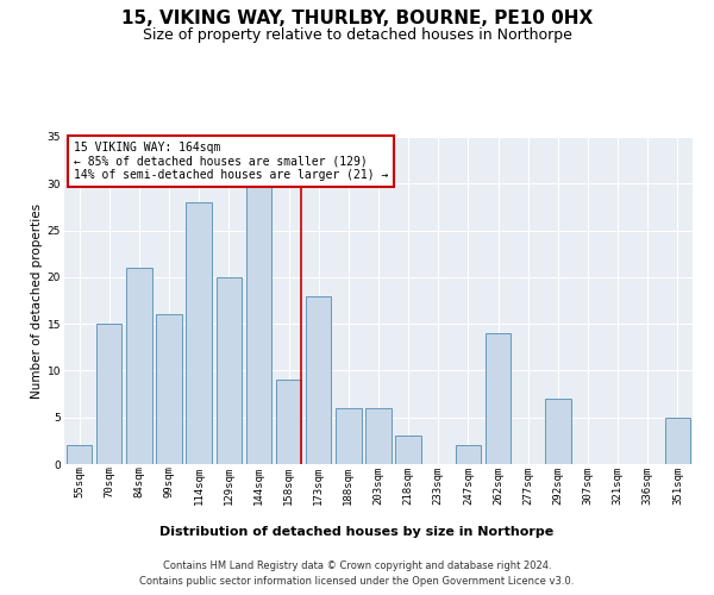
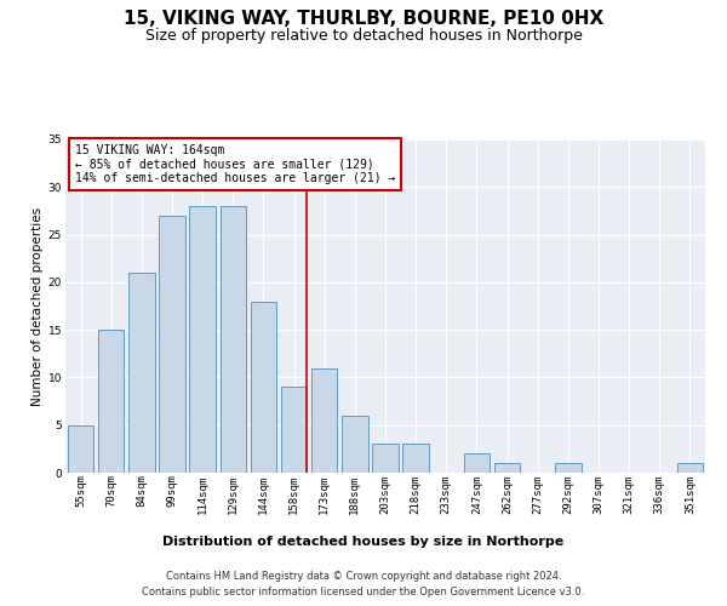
55sqm: 2 -> 5
99sqm: 16 -> 27
129sqm: 20 -> 28
144sqm: 30 -> 18
173sqm: 18 -> 11
203sqm: 6 -> 3
262sqm: 14 -> 1
292sqm: 7 -> 1
351sqm: 5 -> 1
